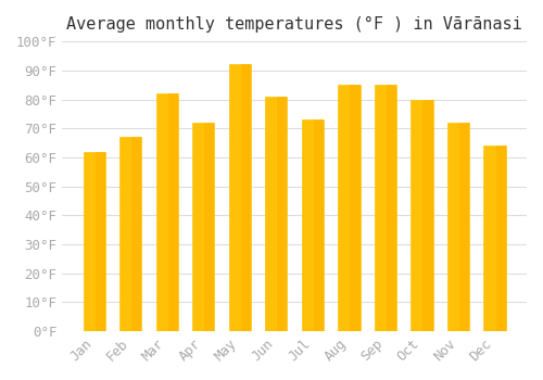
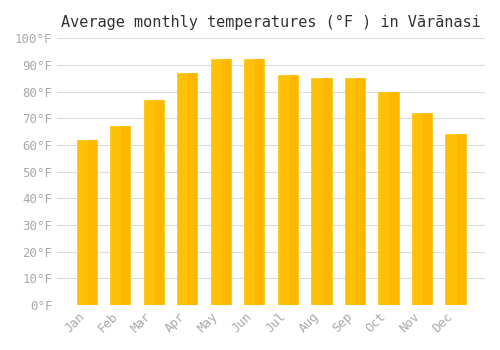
Mar: 82°F -> 77°F
Apr: 72°F -> 87°F
Jun: 81°F -> 92°F
Jul: 73°F -> 86°F
